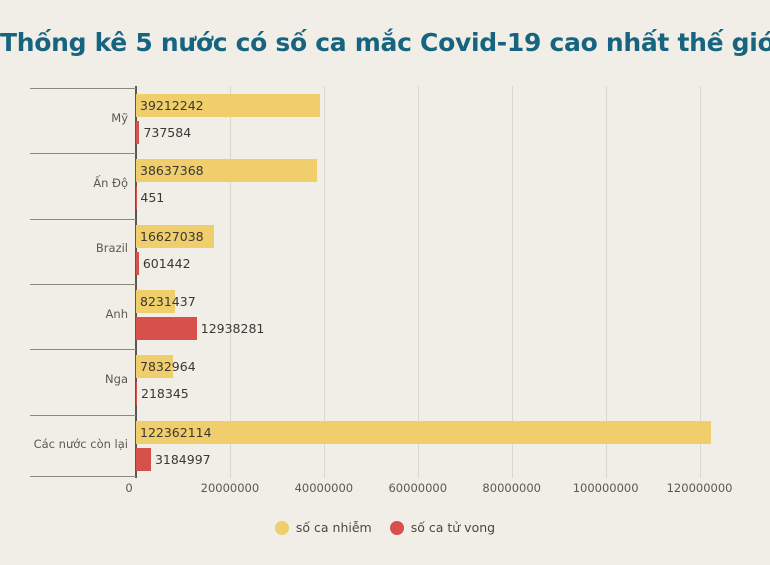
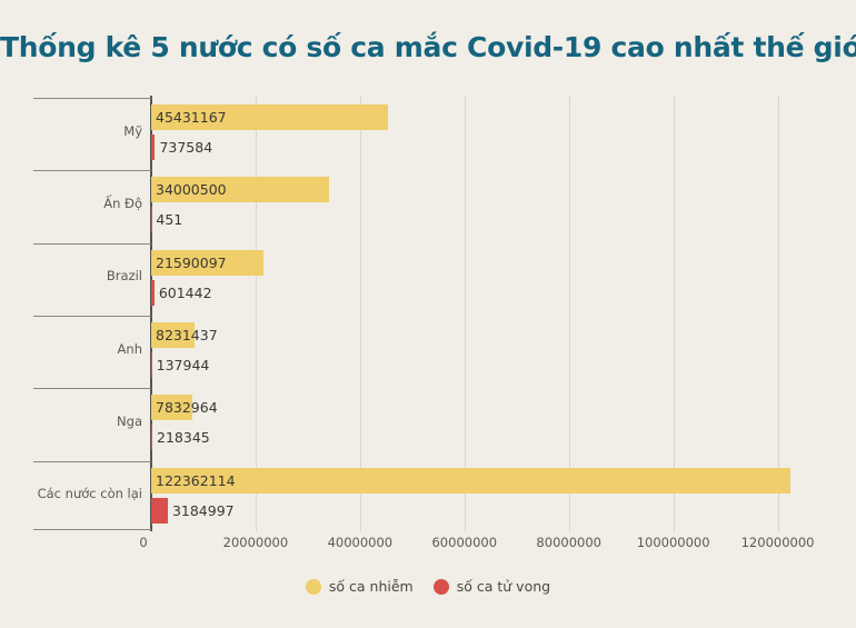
số ca nhiễm/Mỹ: 39212242 -> 45431167
số ca nhiễm/Ấn Độ: 38637368 -> 34000500
số ca nhiễm/Brazil: 16627038 -> 21590097
số ca tử vong/Anh: 12938281 -> 137944
